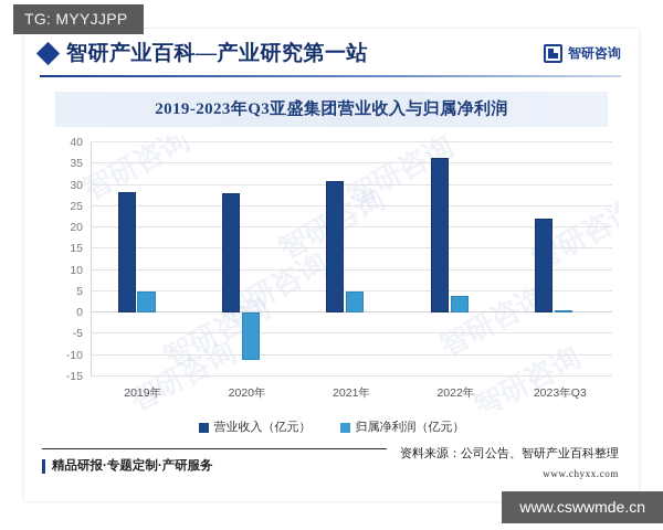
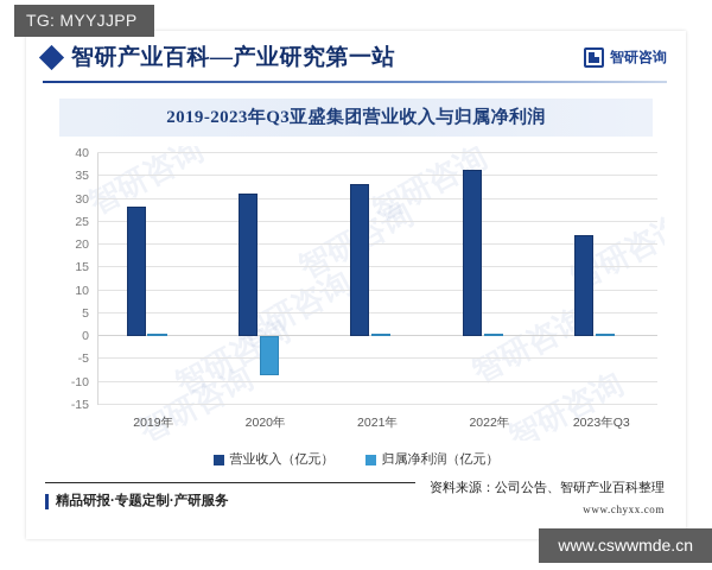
归属净利润（亿元）/2019年: 5 -> 1
营业收入（亿元）/2020年: 28 -> 31
归属净利润（亿元）/2020年: -11 -> -9
营业收入（亿元）/2021年: 31 -> 33
归属净利润（亿元）/2021年: 5 -> 1
归属净利润（亿元）/2022年: 4 -> 1
